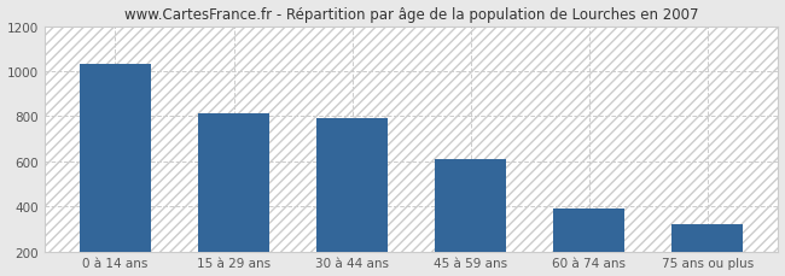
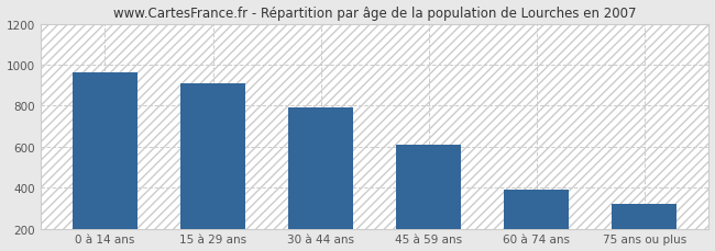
0 à 14 ans: 1030 -> 960
15 à 29 ans: 820 -> 910
